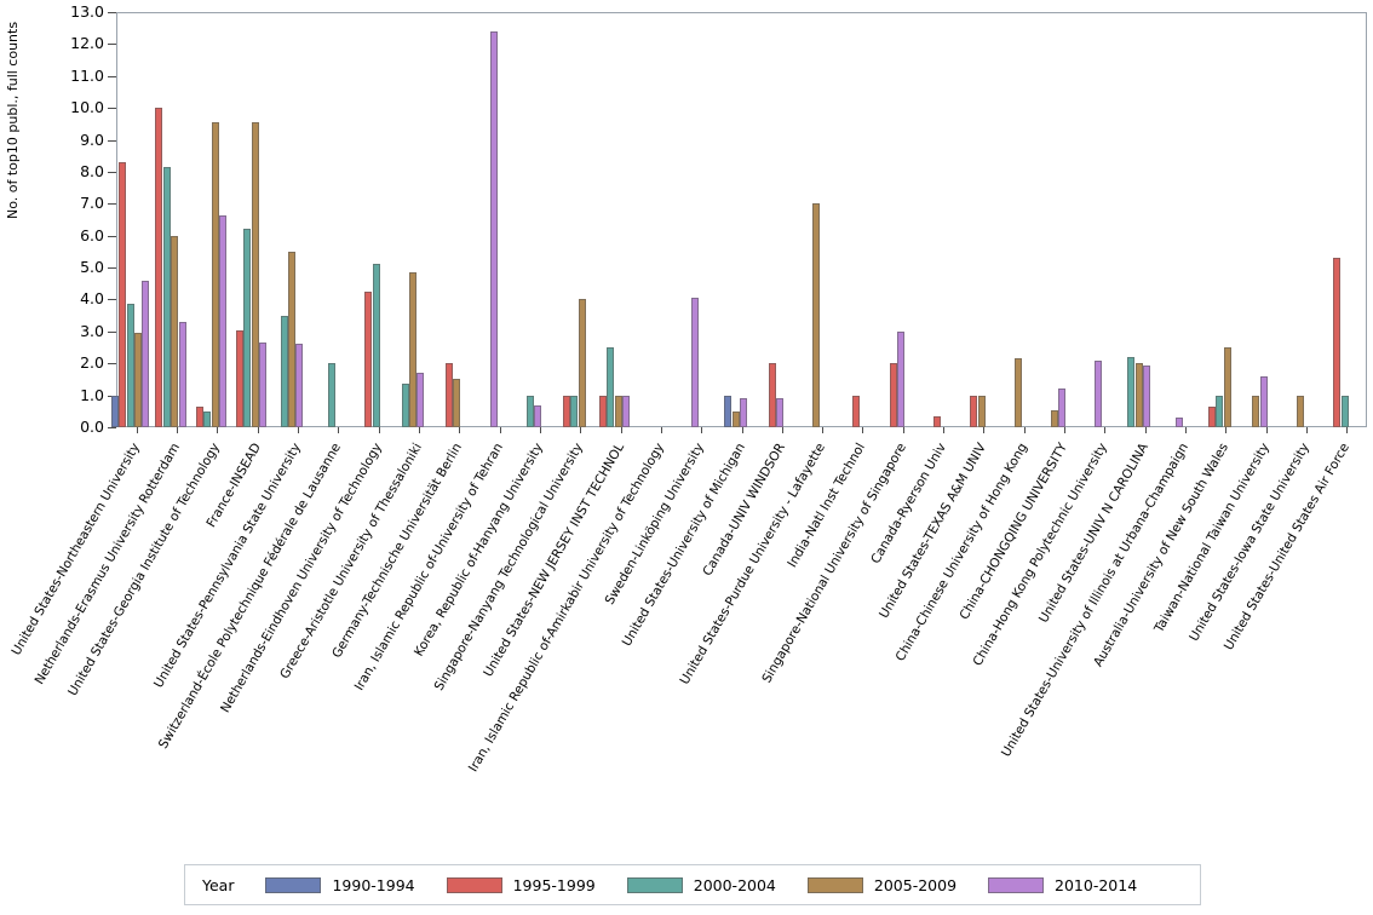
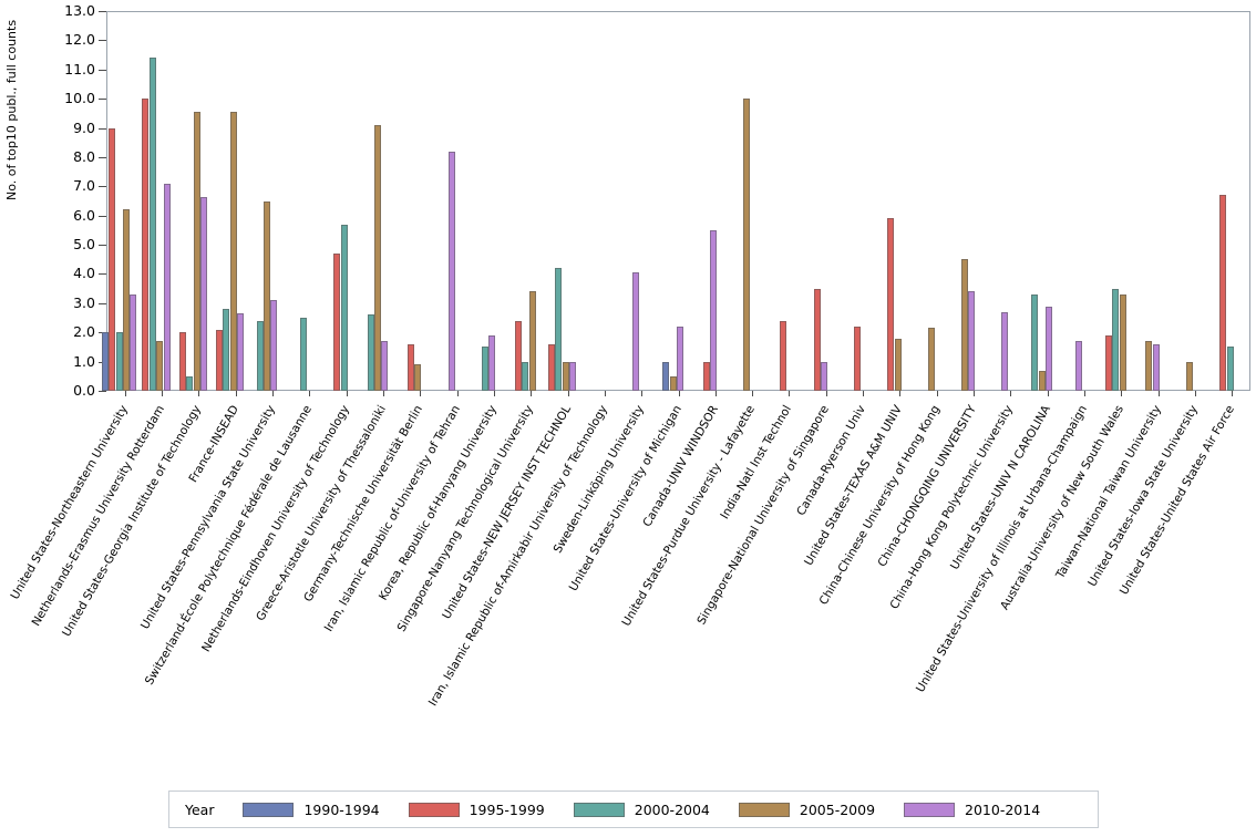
1990-1994/United States-Northeastern University: 1 -> 2
1995-1999/United States-Northeastern University: 8.3 -> 9.0
2000-2004/United States-Northeastern University: 3.9 -> 2.0
2005-2009/United States-Northeastern University: 3.0 -> 6.2
2010-2014/United States-Northeastern University: 4.6 -> 3.3
2000-2004/Netherlands-Erasmus University Rotterdam: 8.2 -> 11.4
2005-2009/Netherlands-Erasmus University Rotterdam: 6.0 -> 1.7
2010-2014/Netherlands-Erasmus University Rotterdam: 3.3 -> 7.1
1995-1999/United States-Georgia Institute of Technology: 0.7 -> 2.0
1995-1999/France-INSEAD: 3.0 -> 2.1
2000-2004/France-INSEAD: 6.2 -> 2.8
2000-2004/United States-Pennsylvania State University: 3.5 -> 2.4
2005-2009/United States-Pennsylvania State University: 5.5 -> 6.5
2010-2014/United States-Pennsylvania State University: 2.6 -> 3.1
2000-2004/Switzerland-École Polytechnique Fédérale de Lausanne: 2.0 -> 2.5
1995-1999/Netherlands-Eindhoven University of Technology: 4.2 -> 4.7
2000-2004/Netherlands-Eindhoven University of Technology: 5.1 -> 5.7
2000-2004/Greece-Aristotle University of Thessaloniki: 1.4 -> 2.6
2005-2009/Greece-Aristotle University of Thessaloniki: 4.8 -> 9.1
1995-1999/Germany-Technische Universität Berlin: 2.0 -> 1.6
2005-2009/Germany-Technische Universität Berlin: 1.5 -> 0.9
2010-2014/Iran, Islamic Republic of-University of Tehran: 12.4 -> 8.2
2000-2004/Korea, Republic of-Hanyang University: 1.0 -> 1.5
2010-2014/Korea, Republic of-Hanyang University: 0.7 -> 1.9
1995-1999/Singapore-Nanyang Technological University: 1.0 -> 2.4
2005-2009/Singapore-Nanyang Technological University: 4.0 -> 3.4
1995-1999/United States-NEW JERSEY INST TECHNOL: 1.0 -> 1.6
2000-2004/United States-NEW JERSEY INST TECHNOL: 2.5 -> 4.2
2010-2014/United States-University of Michigan: 0.9 -> 2.2
1995-1999/Canada-UNIV WINDSOR: 2.0 -> 1.0
2010-2014/Canada-UNIV WINDSOR: 0.9 -> 5.5
2005-2009/United States-Purdue University - Lafayette: 7.0 -> 10.0
1995-1999/India-Natl Inst Technol: 1.0 -> 2.4
1995-1999/Singapore-National University of Singapore: 2.0 -> 3.5
2010-2014/Singapore-National University of Singapore: 3.0 -> 1.0
1995-1999/Canada-Ryerson Univ: 0.3 -> 2.2
1995-1999/United States-TEXAS A&M UNIV: 1.0 -> 5.9
2005-2009/United States-TEXAS A&M UNIV: 1.0 -> 1.8
2005-2009/China-CHONGQING UNIVERSITY: 0.6 -> 4.5
2010-2014/China-CHONGQING UNIVERSITY: 1.2 -> 3.4
2010-2014/China-Hong Kong Polytechnic University: 2.1 -> 2.7
2000-2004/United States-UNIV N CAROLINA: 2.2 -> 3.3
2005-2009/United States-UNIV N CAROLINA: 2.0 -> 0.7
2010-2014/United States-UNIV N CAROLINA: 1.9 -> 2.9
2010-2014/United States-University of Illinois at Urbana-Champaign: 0.3 -> 1.7
1995-1999/Australia-University of New South Wales: 0.7 -> 1.9
2000-2004/Australia-University of New South Wales: 1.0 -> 3.5
2005-2009/Australia-University of New South Wales: 2.5 -> 3.3
2005-2009/Taiwan-National Taiwan University: 1.0 -> 1.7
1995-1999/United States-United States Air Force: 5.3 -> 6.7
2000-2004/United States-United States Air Force: 1.0 -> 1.5
